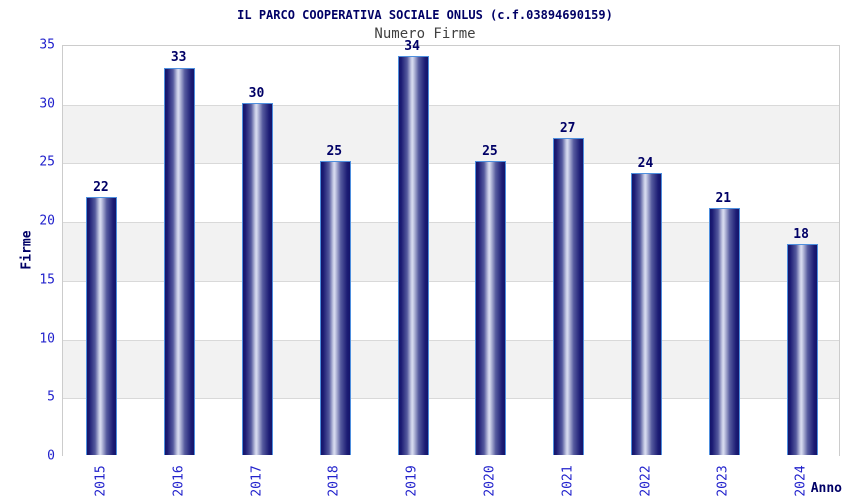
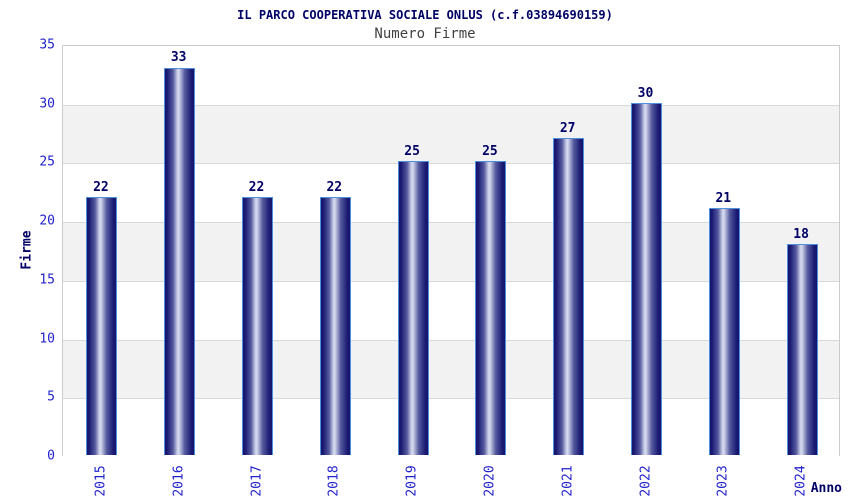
2017: 30 -> 22
2018: 25 -> 22
2019: 34 -> 25
2022: 24 -> 30
